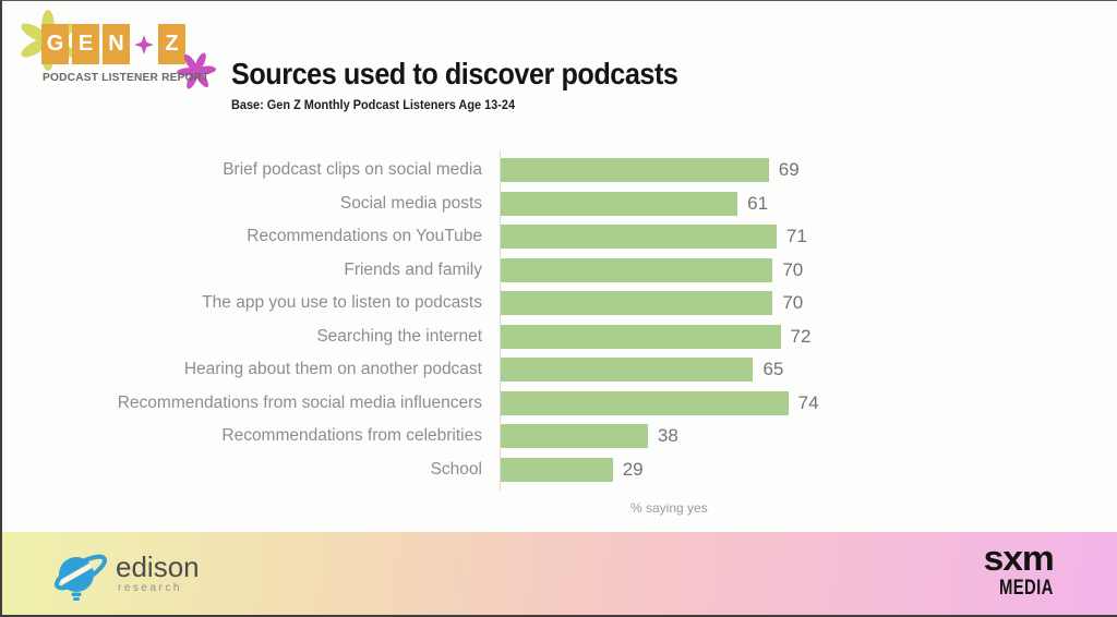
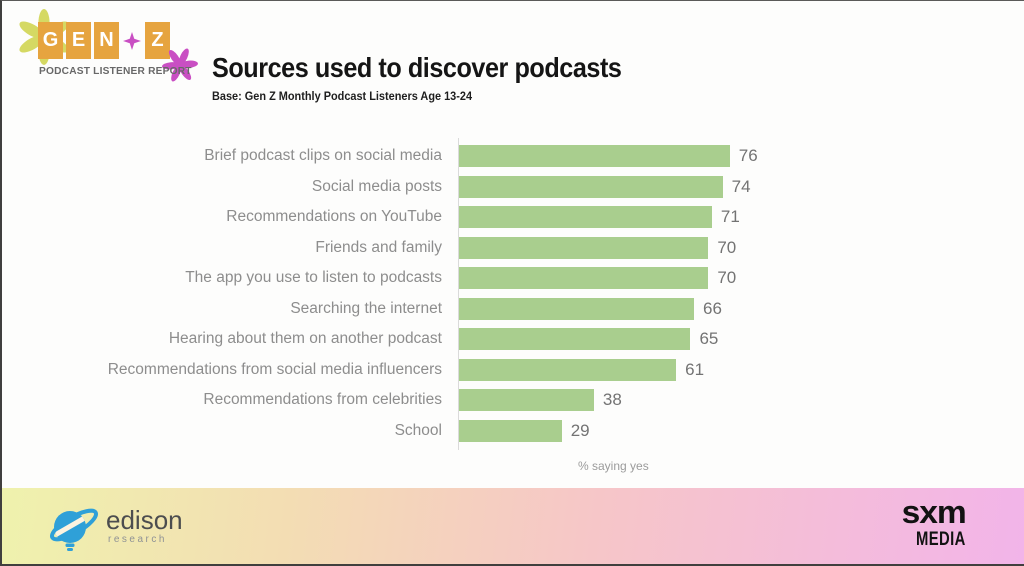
Brief podcast clips on social media: 69 -> 76
Social media posts: 61 -> 74
Searching the internet: 72 -> 66
Recommendations from social media influencers: 74 -> 61
